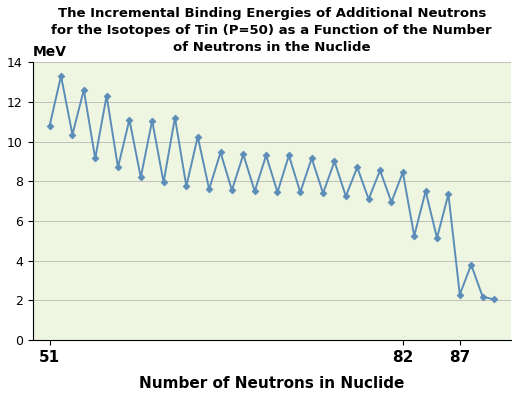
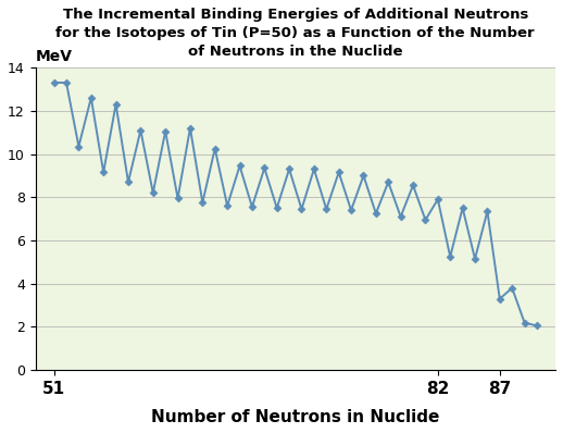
51: 10.8 -> 13.3
82: 8.4 -> 7.9
87: 2.3 -> 3.3
